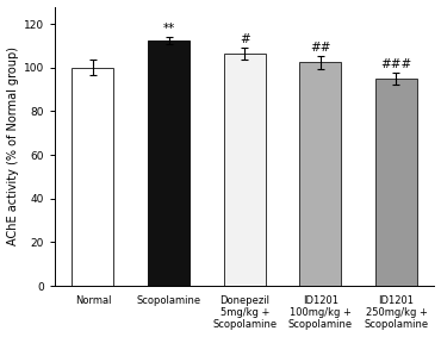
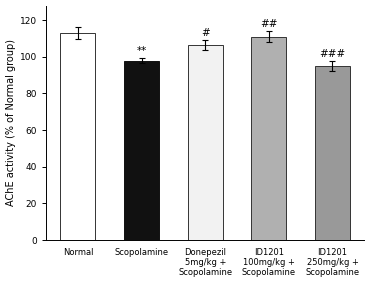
Normal: 100 -> 113
Scopolamine: 112 -> 98
ID1201 100mg/kg + Scopolamine: 102 -> 111
